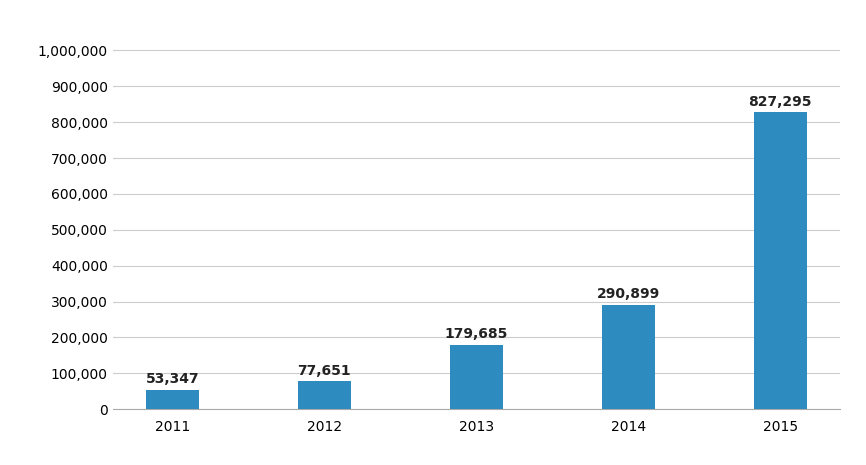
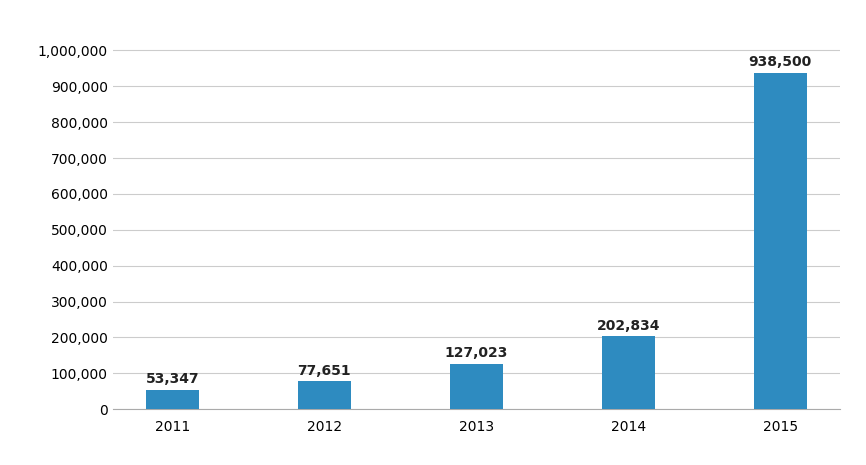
2013: 179,685 -> 127,023
2014: 290,899 -> 202,834
2015: 827,295 -> 938,500
